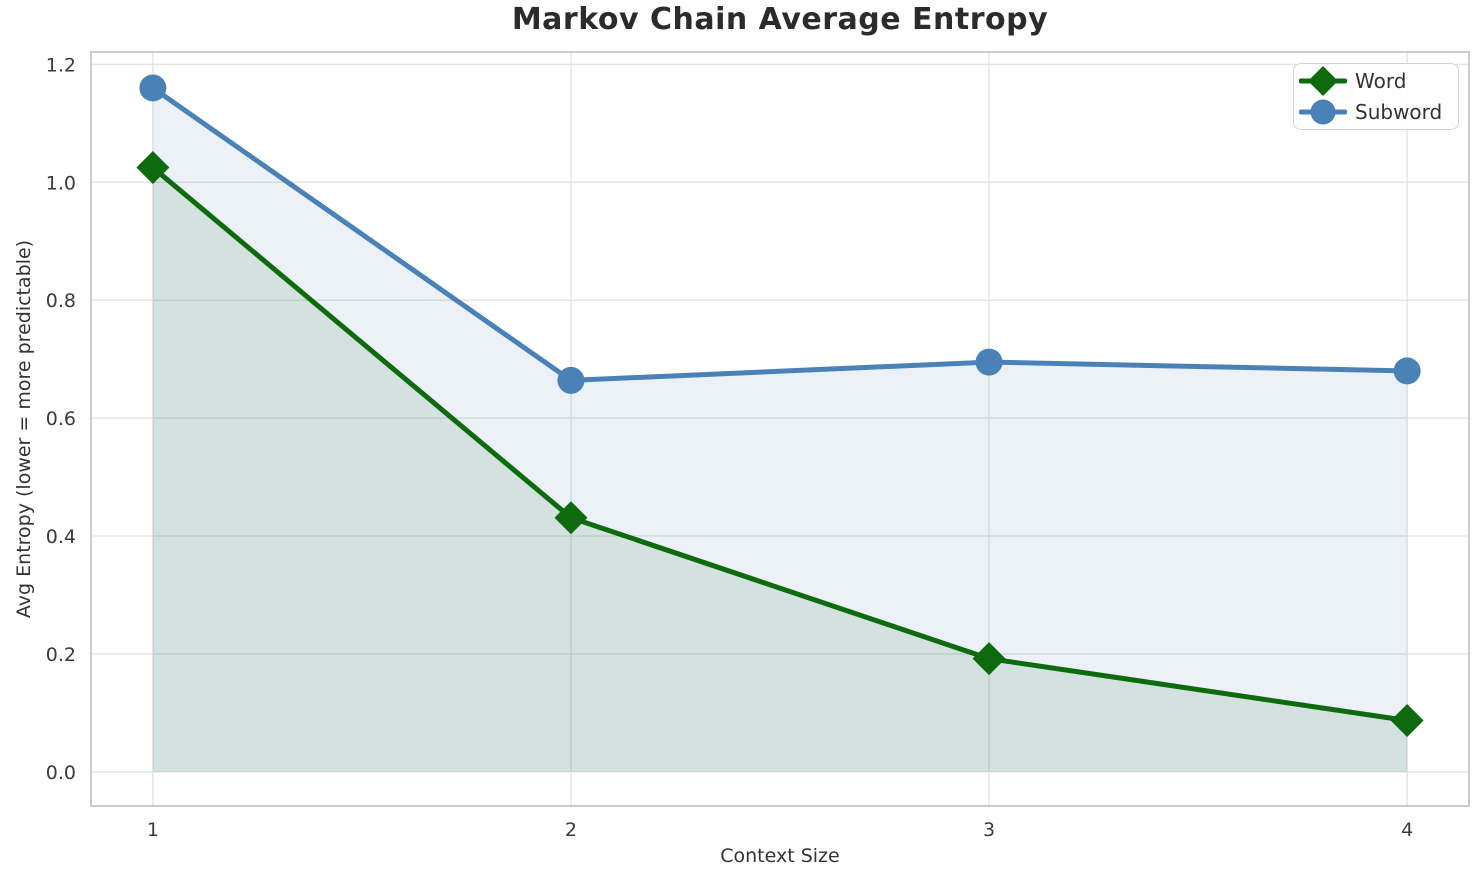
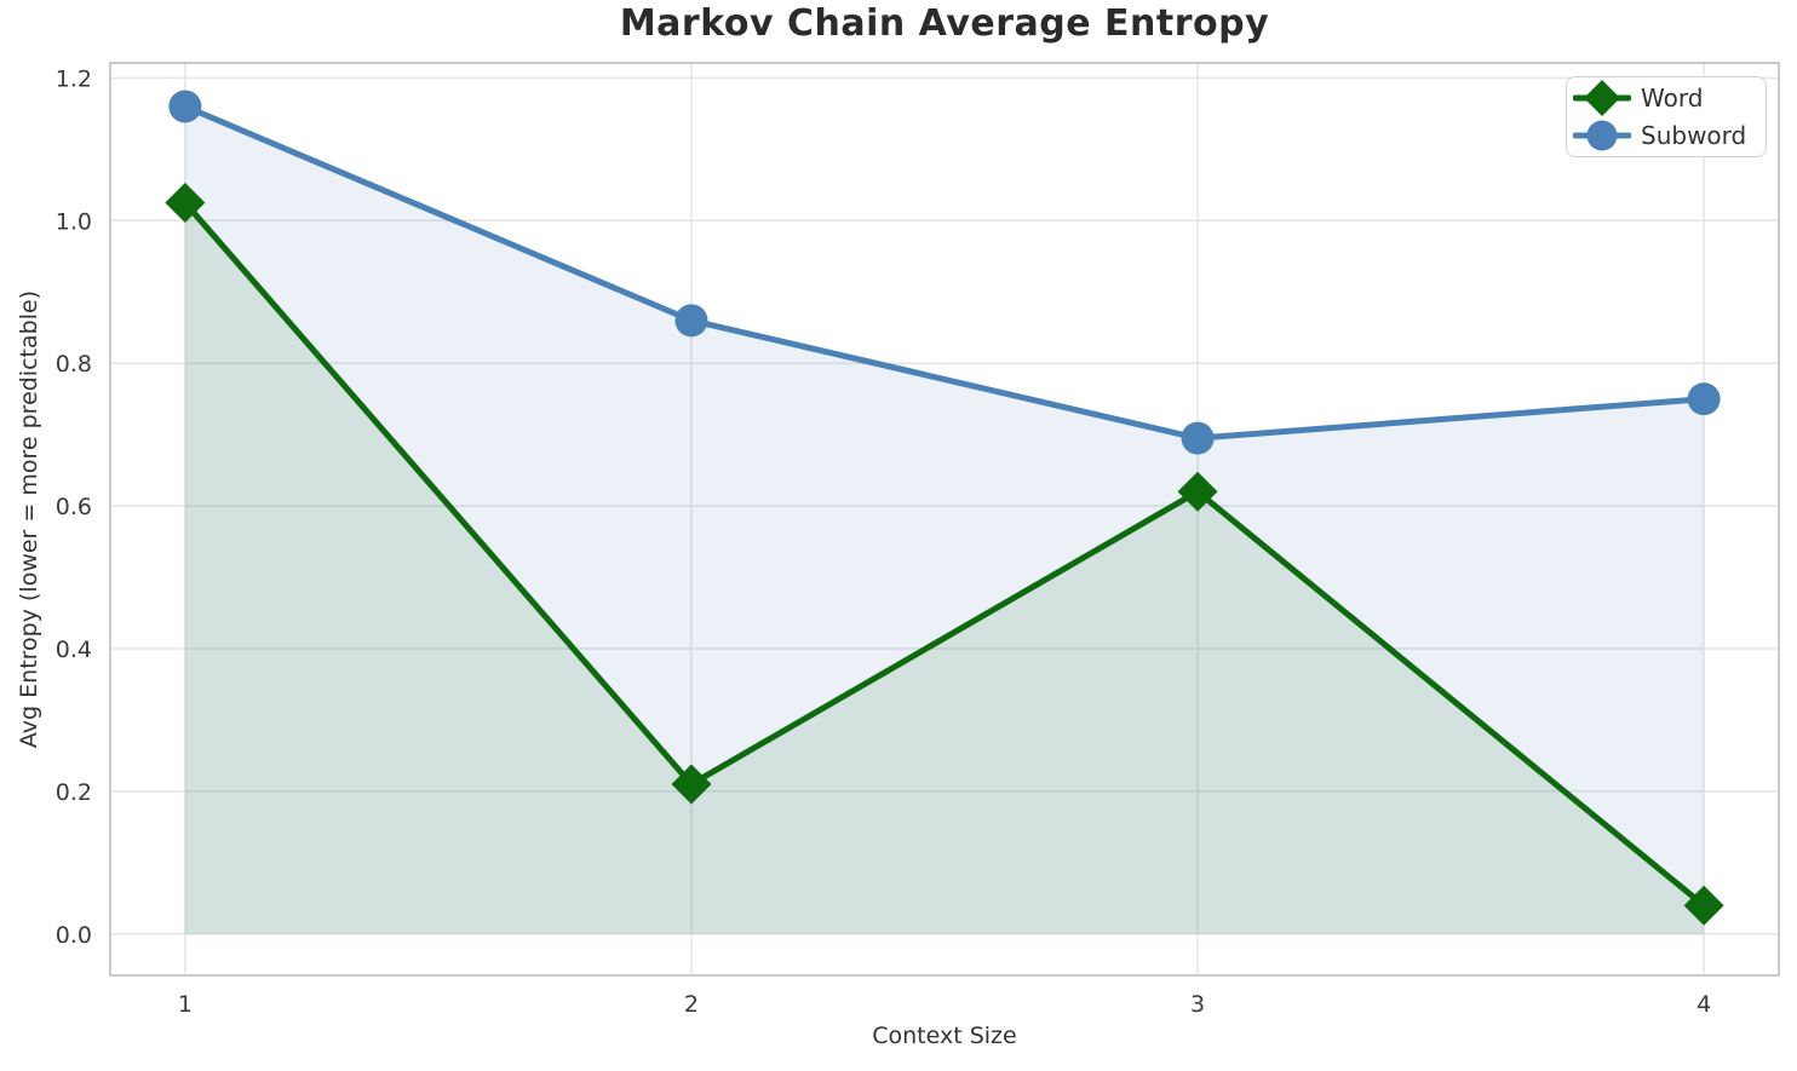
Word/2: 0.43 -> 0.21
Subword/2: 0.66 -> 0.86
Word/3: 0.19 -> 0.62
Word/4: 0.09 -> 0.04
Subword/4: 0.68 -> 0.75
